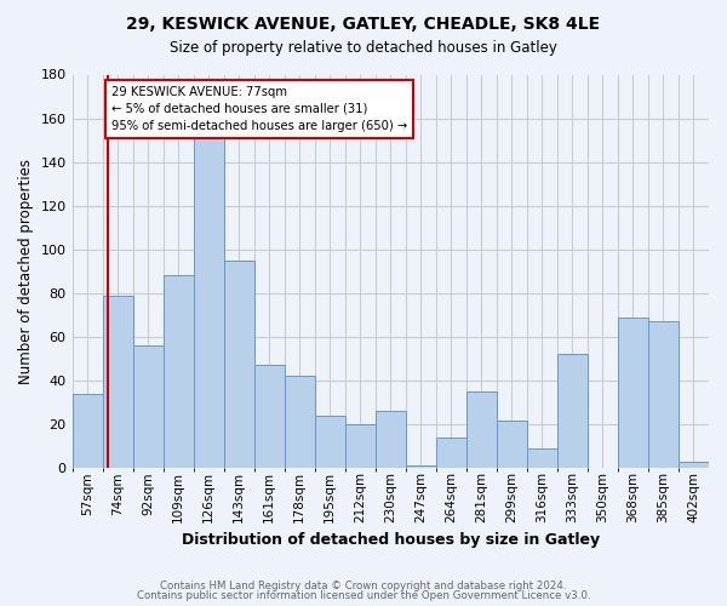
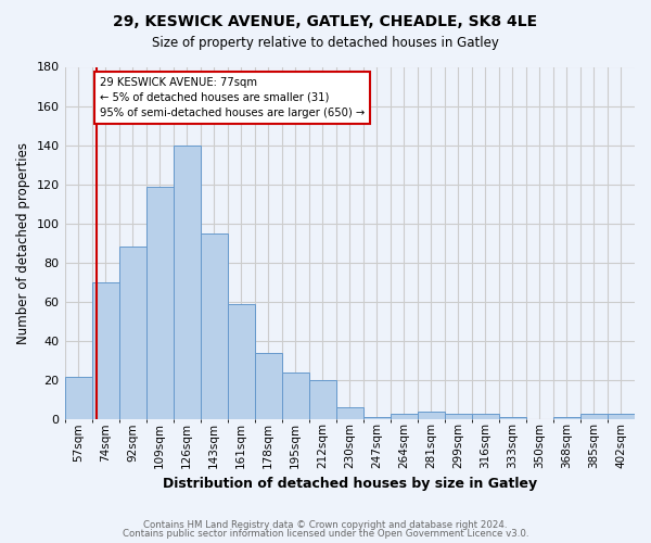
57sqm: 34 -> 22
74sqm: 79 -> 70
92sqm: 56 -> 88
109sqm: 88 -> 119
126sqm: 152 -> 140
161sqm: 47 -> 59
178sqm: 42 -> 34
230sqm: 26 -> 6
264sqm: 14 -> 3
281sqm: 35 -> 4
299sqm: 22 -> 3
316sqm: 9 -> 3
333sqm: 52 -> 1
368sqm: 69 -> 1
385sqm: 67 -> 3
